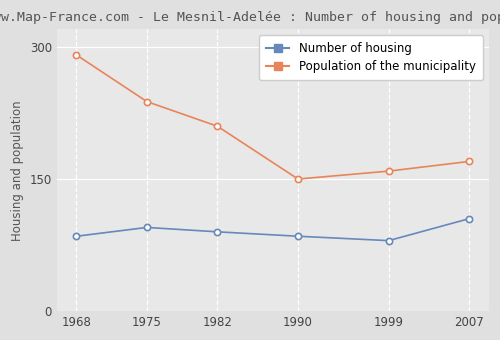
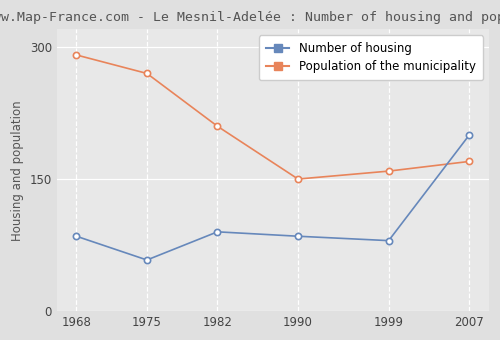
Number of housing/1975: 95 -> 58
Population of the municipality/1975: 238 -> 270
Number of housing/2007: 105 -> 200
